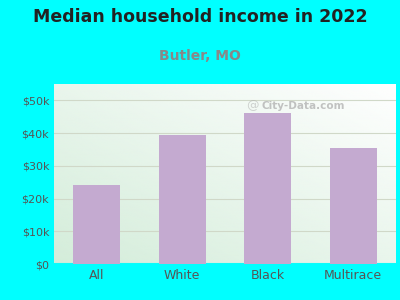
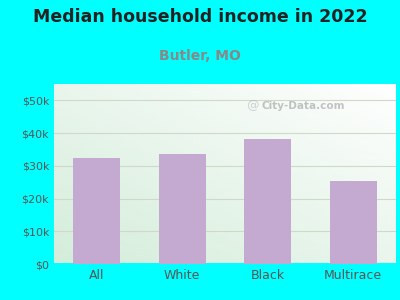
All: $24.0k -> $32.5k
White: $39.5k -> $33.5k
Black: $46.0k -> $38.2k
Multirace: $35.5k -> $25.5k
